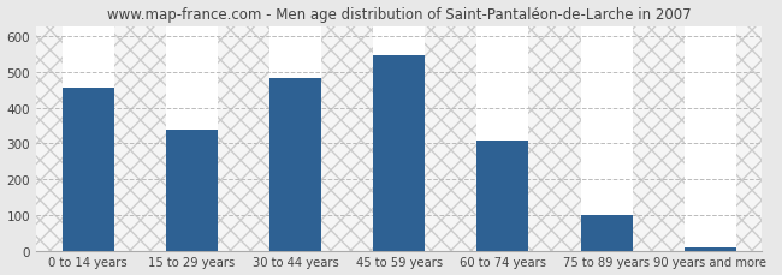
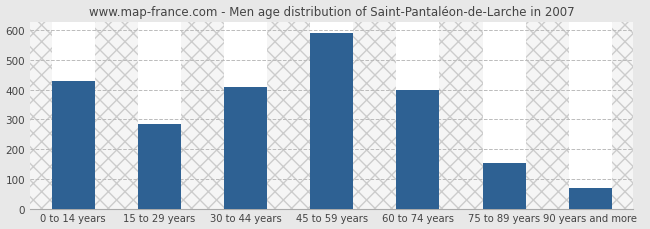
0 to 14 years: 455 -> 430
15 to 29 years: 338 -> 285
30 to 44 years: 483 -> 410
45 to 59 years: 549 -> 590
60 to 74 years: 308 -> 400
75 to 89 years: 100 -> 155
90 years and more: 8 -> 70
